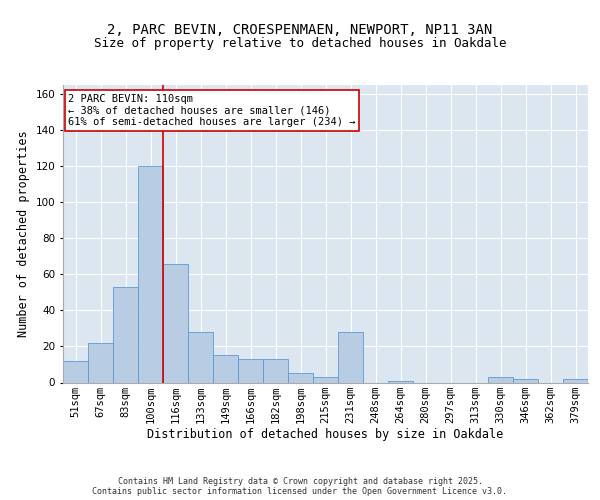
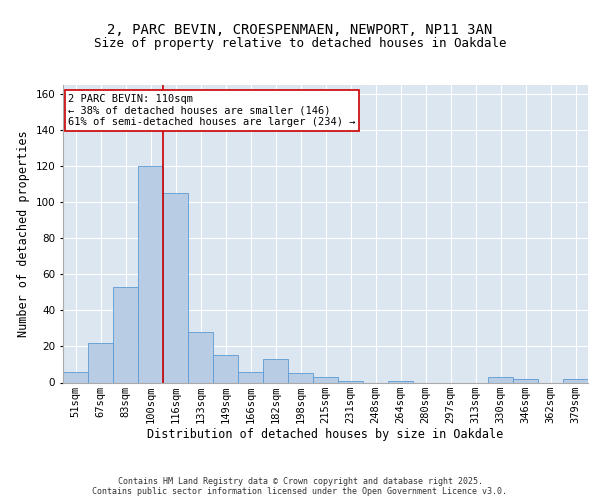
51sqm: 12 -> 6
116sqm: 66 -> 105
166sqm: 13 -> 6
231sqm: 28 -> 1
